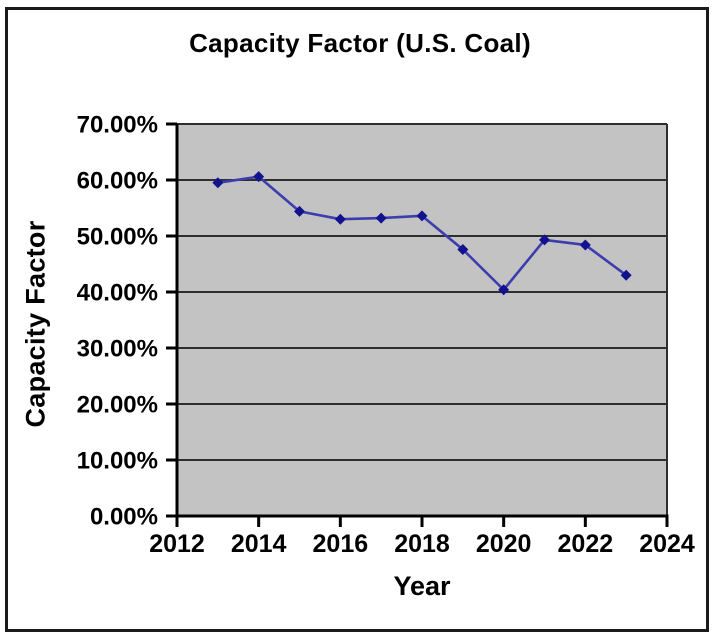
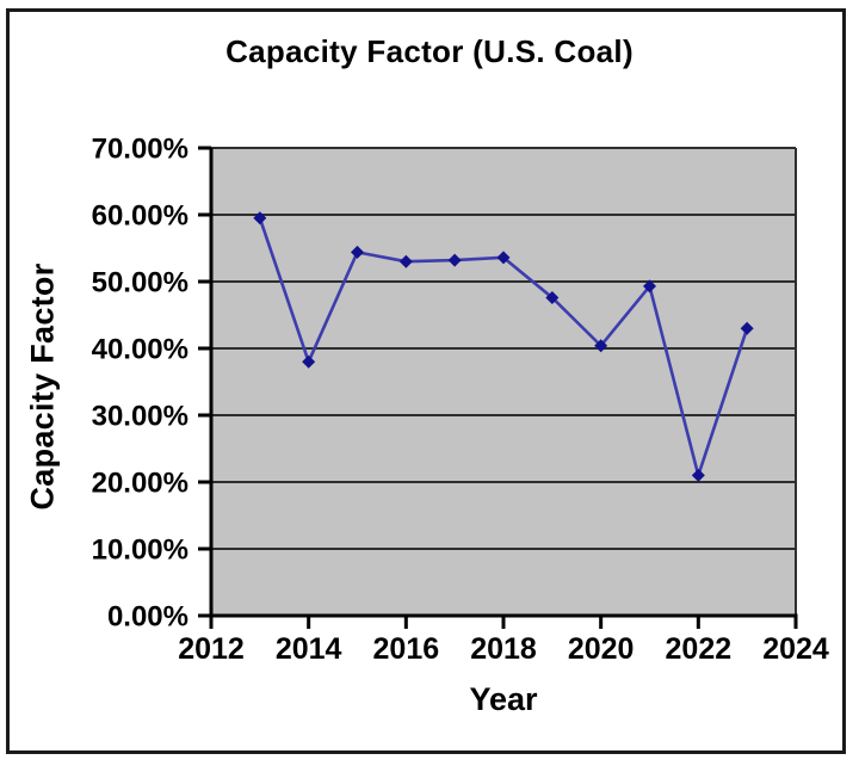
2014: 61% -> 38%
2022: 48% -> 21%
